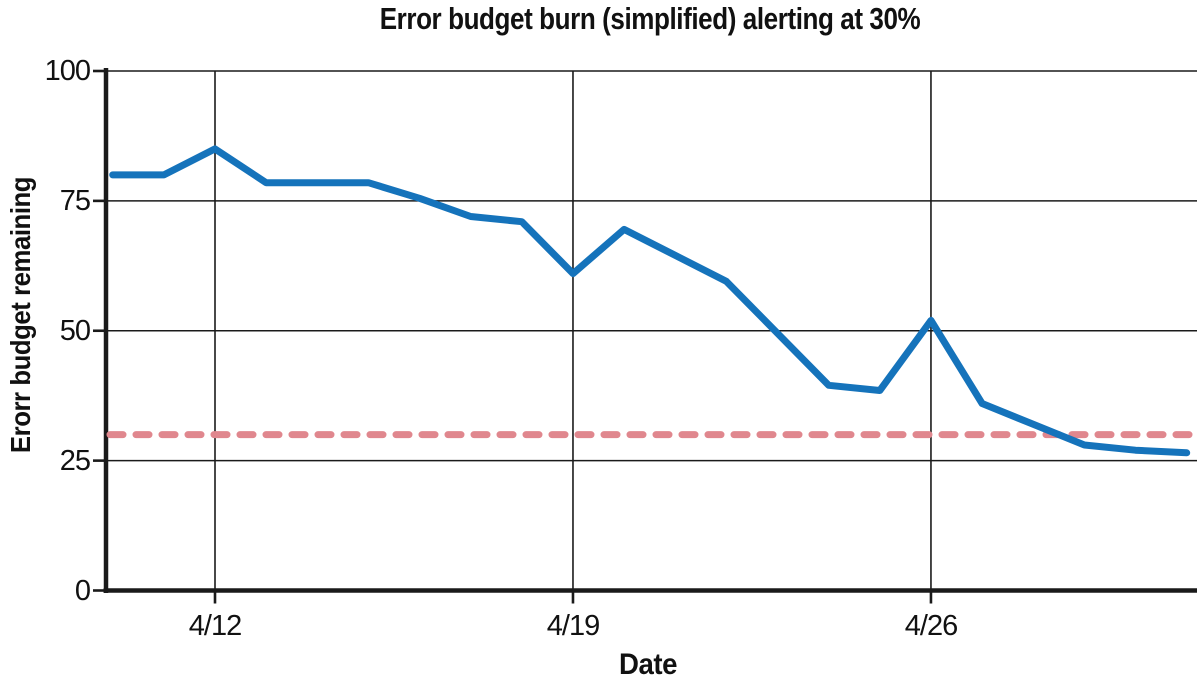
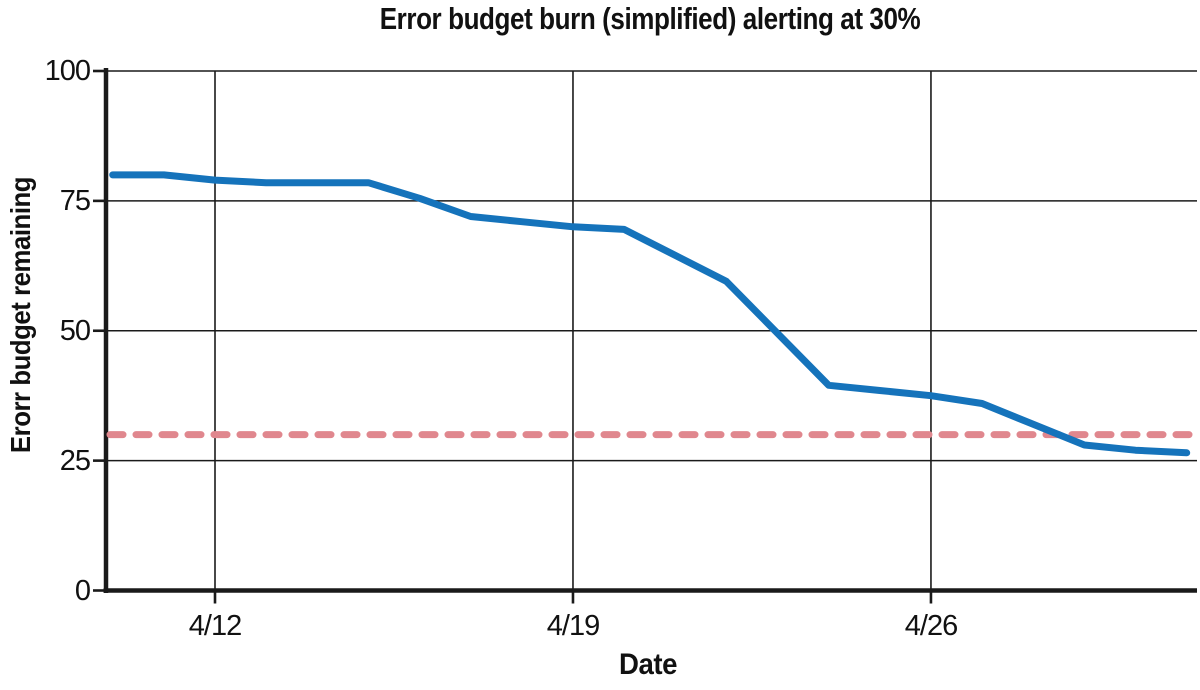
4/12: 85 -> 79
4/19: 61 -> 70
4/26: 52 -> 38
